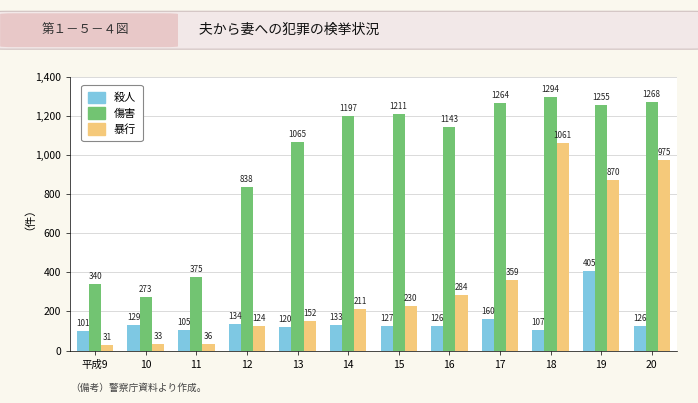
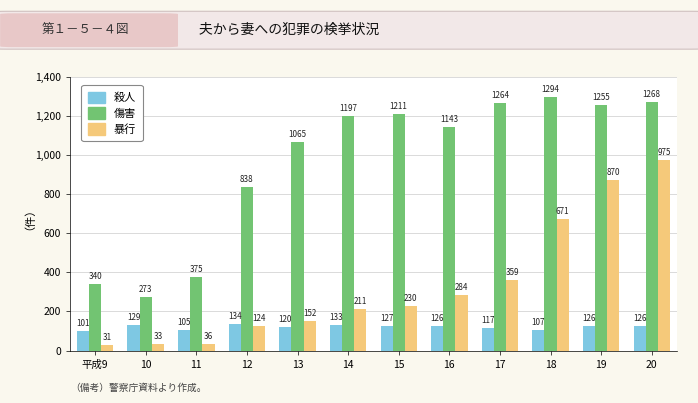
殺人/17: 160 -> 117
暴行/18: 1061 -> 671
殺人/19: 405 -> 126
